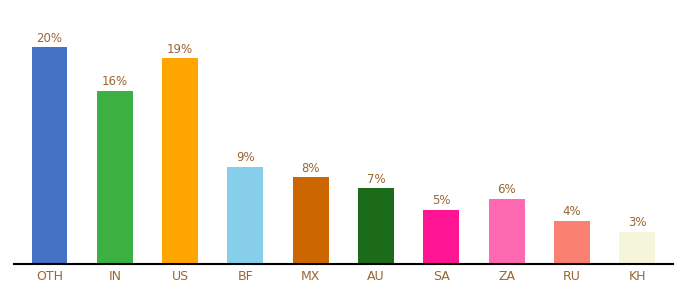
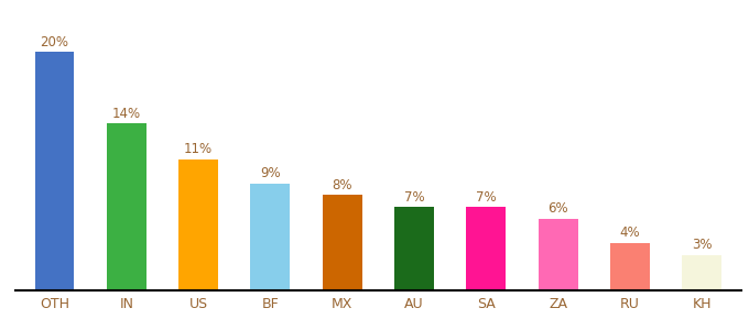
IN: 16% -> 14%
US: 19% -> 11%
SA: 5% -> 7%
